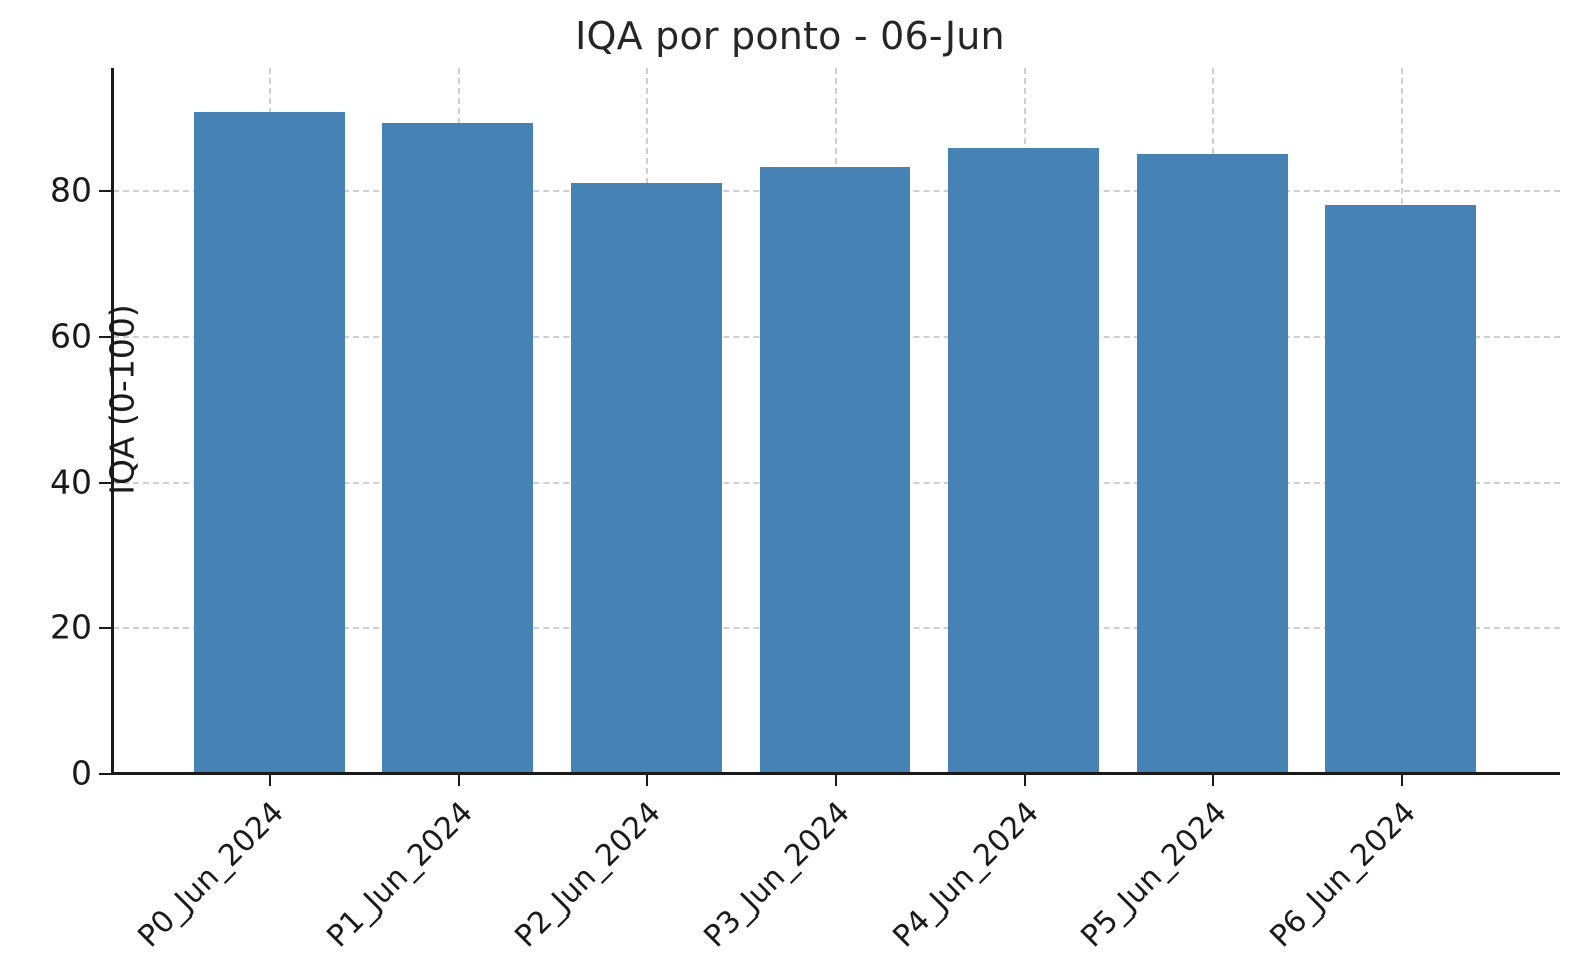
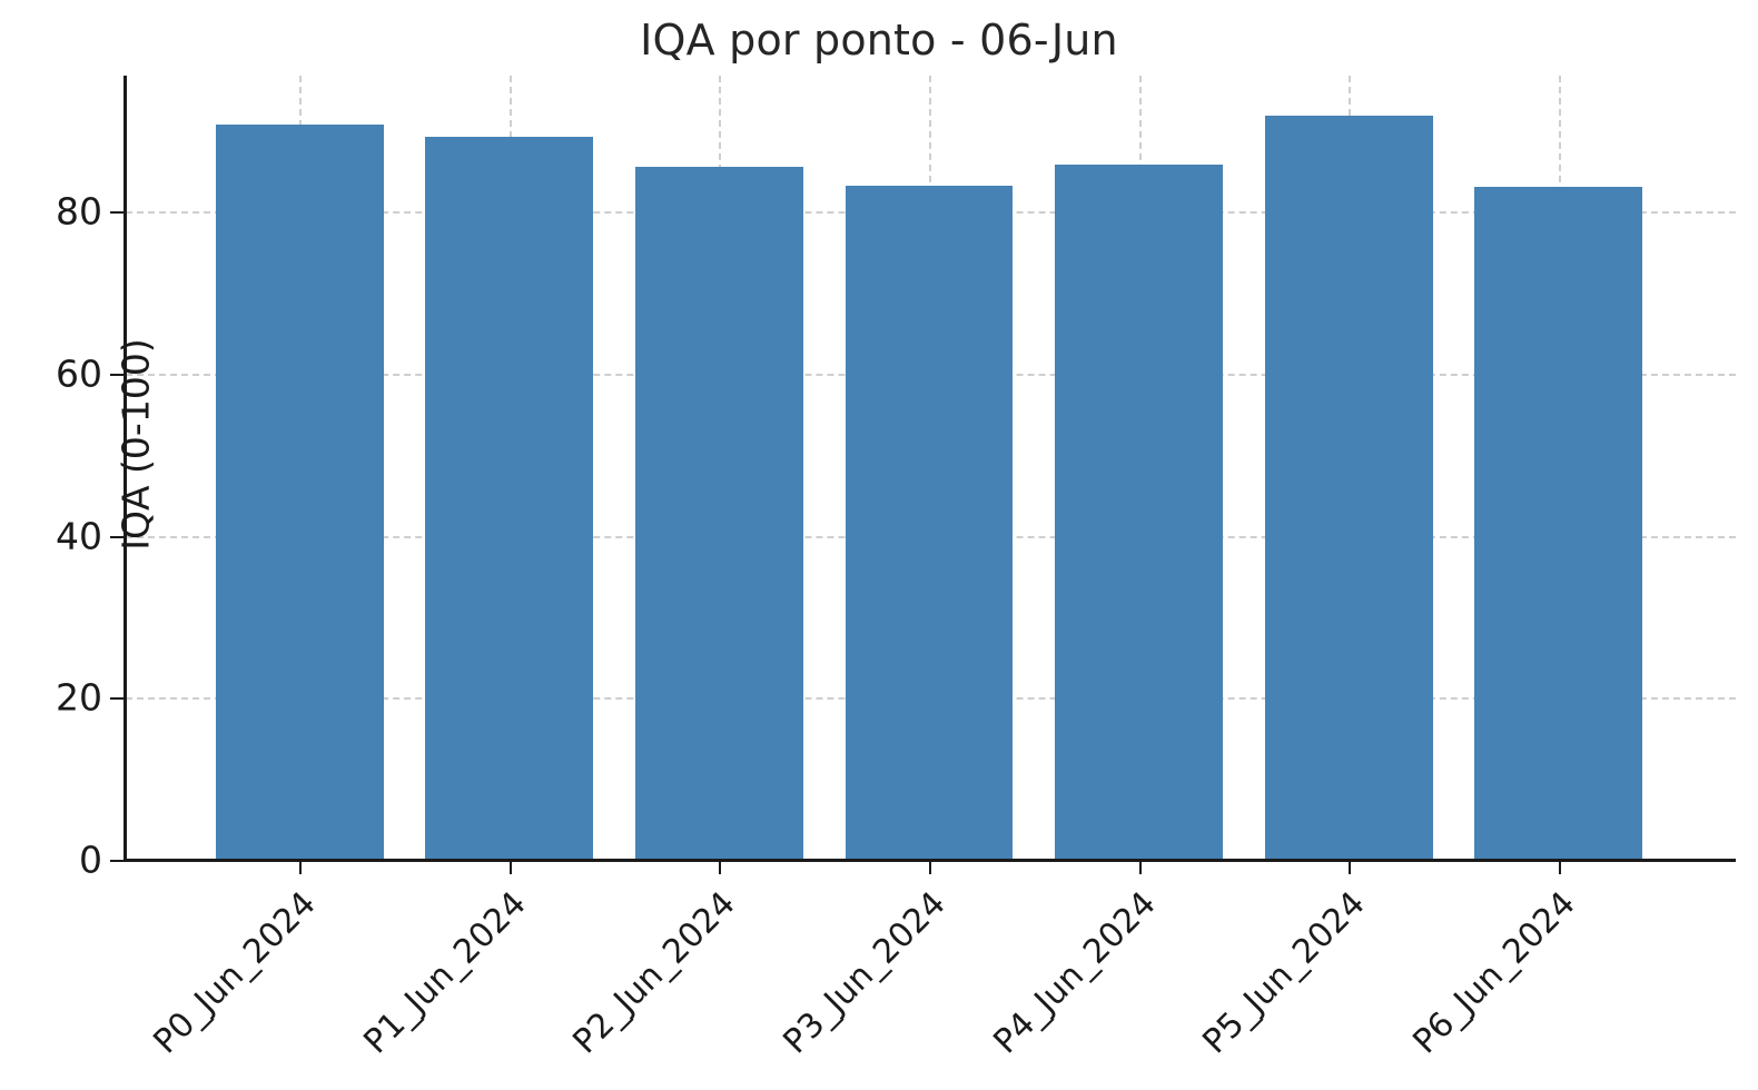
P2_Jun_2024: 81 -> 86
P5_Jun_2024: 85 -> 92
P6_Jun_2024: 78 -> 83
